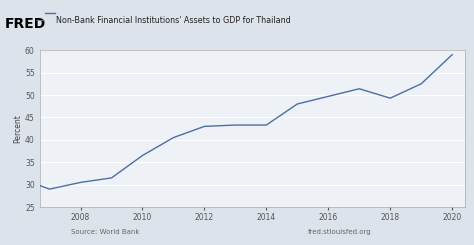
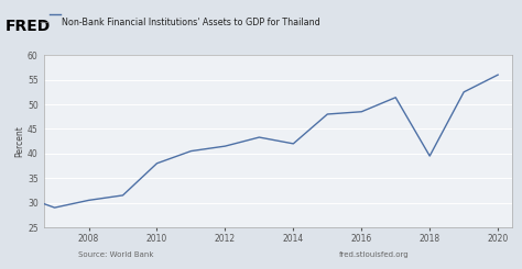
2010: 36.5 -> 38.0
2012: 43.0 -> 41.5
2014: 43.3 -> 42.0
2016: 49.7 -> 48.5
2018: 49.3 -> 39.5
2020: 59.0 -> 56.0
